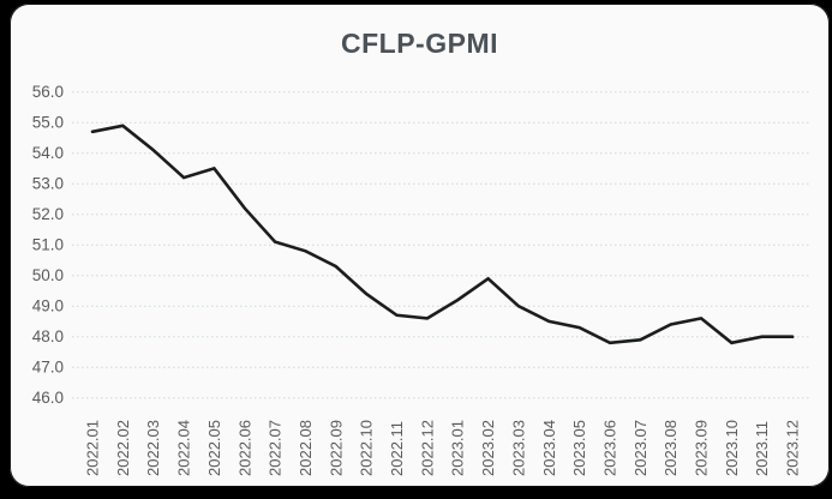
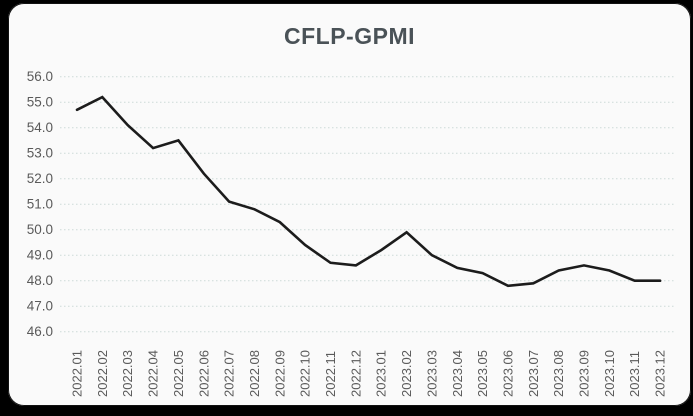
2022.02: 54.9 -> 55.2
2023.10: 47.8 -> 48.4
